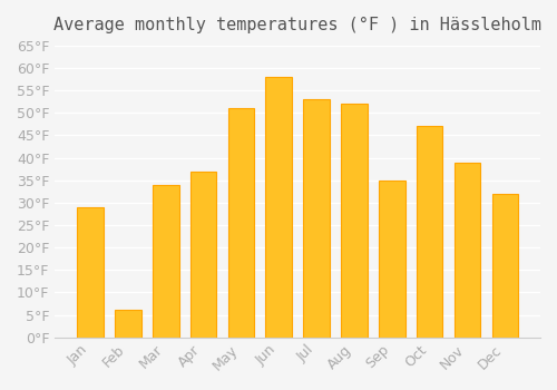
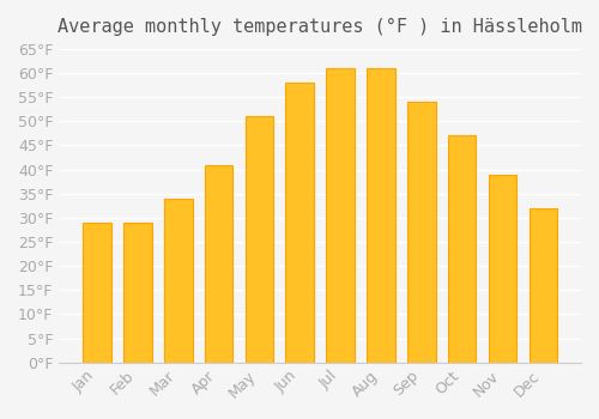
Feb: 6°F -> 29°F
Apr: 37°F -> 41°F
Jul: 53°F -> 61°F
Aug: 52°F -> 61°F
Sep: 35°F -> 54°F
